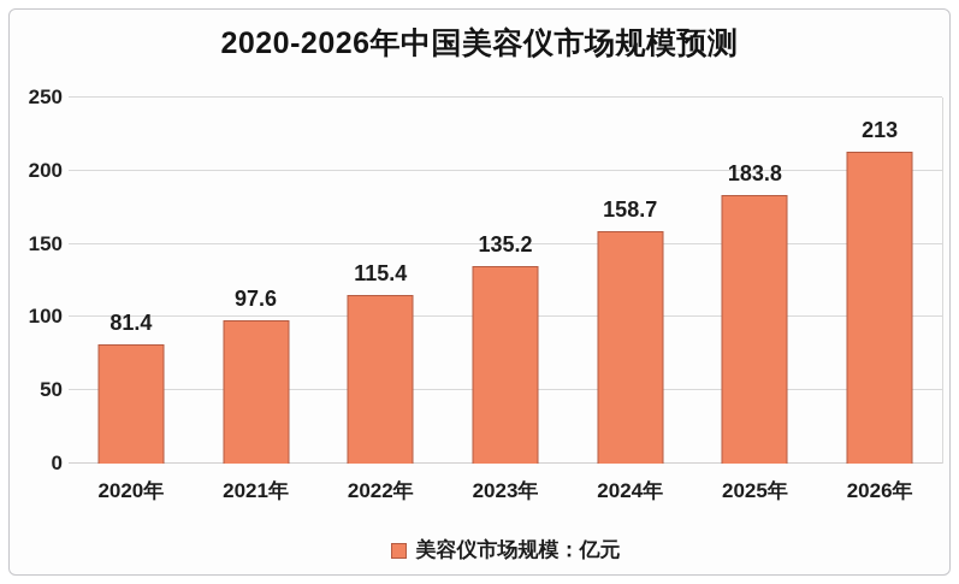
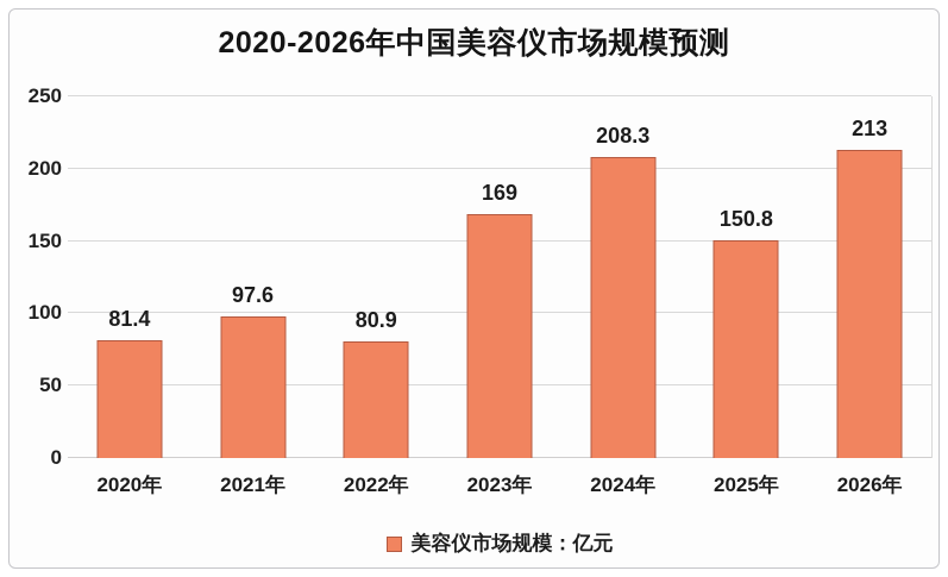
2022年: 115.4 -> 80.9
2023年: 135.2 -> 169
2024年: 158.7 -> 208.3
2025年: 183.8 -> 150.8
